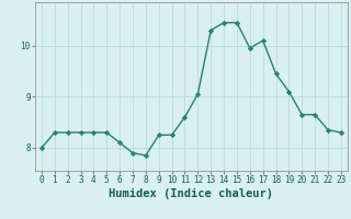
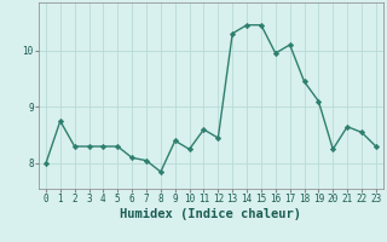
1: 8.30 -> 8.75
7: 7.90 -> 8.05
9: 8.25 -> 8.40
12: 9.05 -> 8.45
20: 8.65 -> 8.25
22: 8.35 -> 8.55
